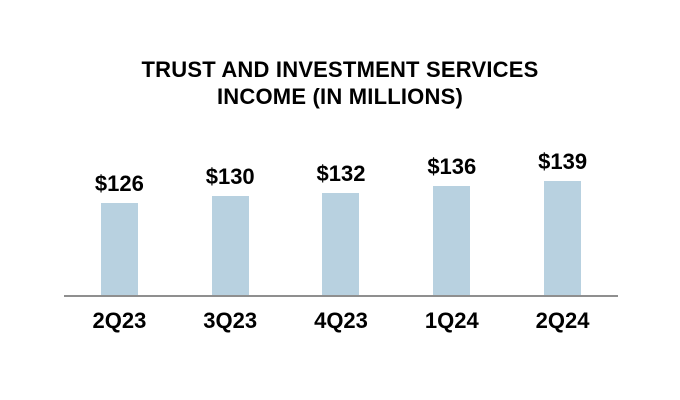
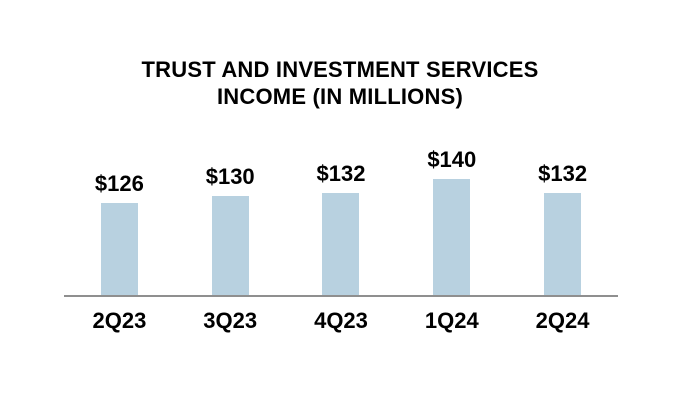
1Q24: $136 -> $140
2Q24: $139 -> $132
